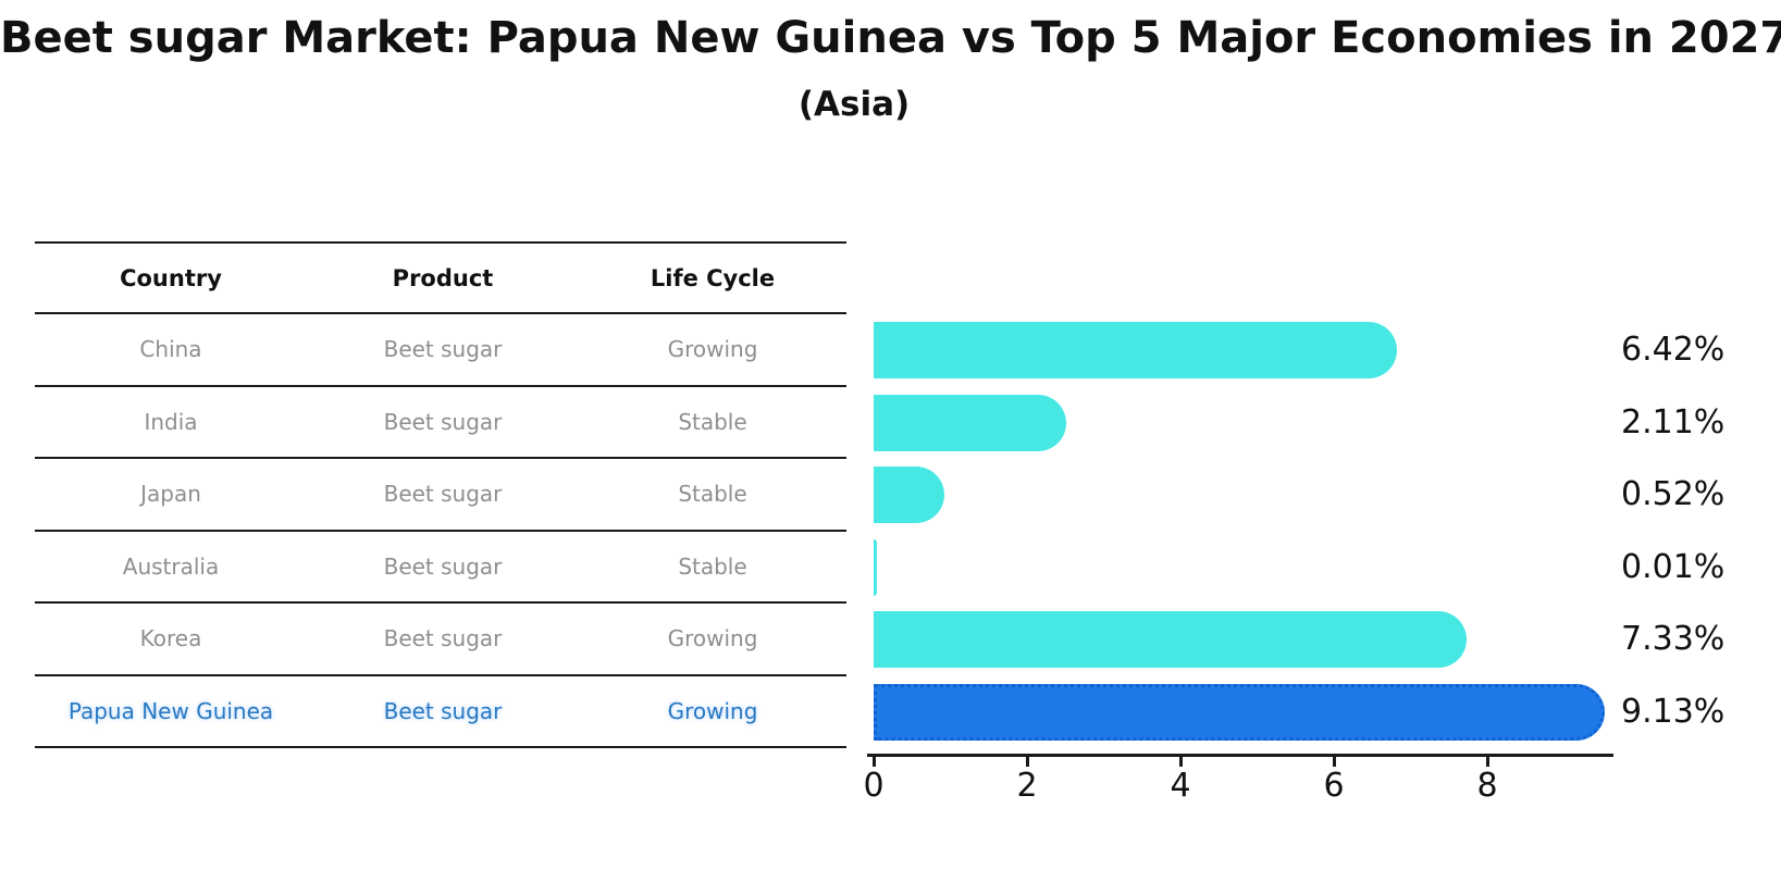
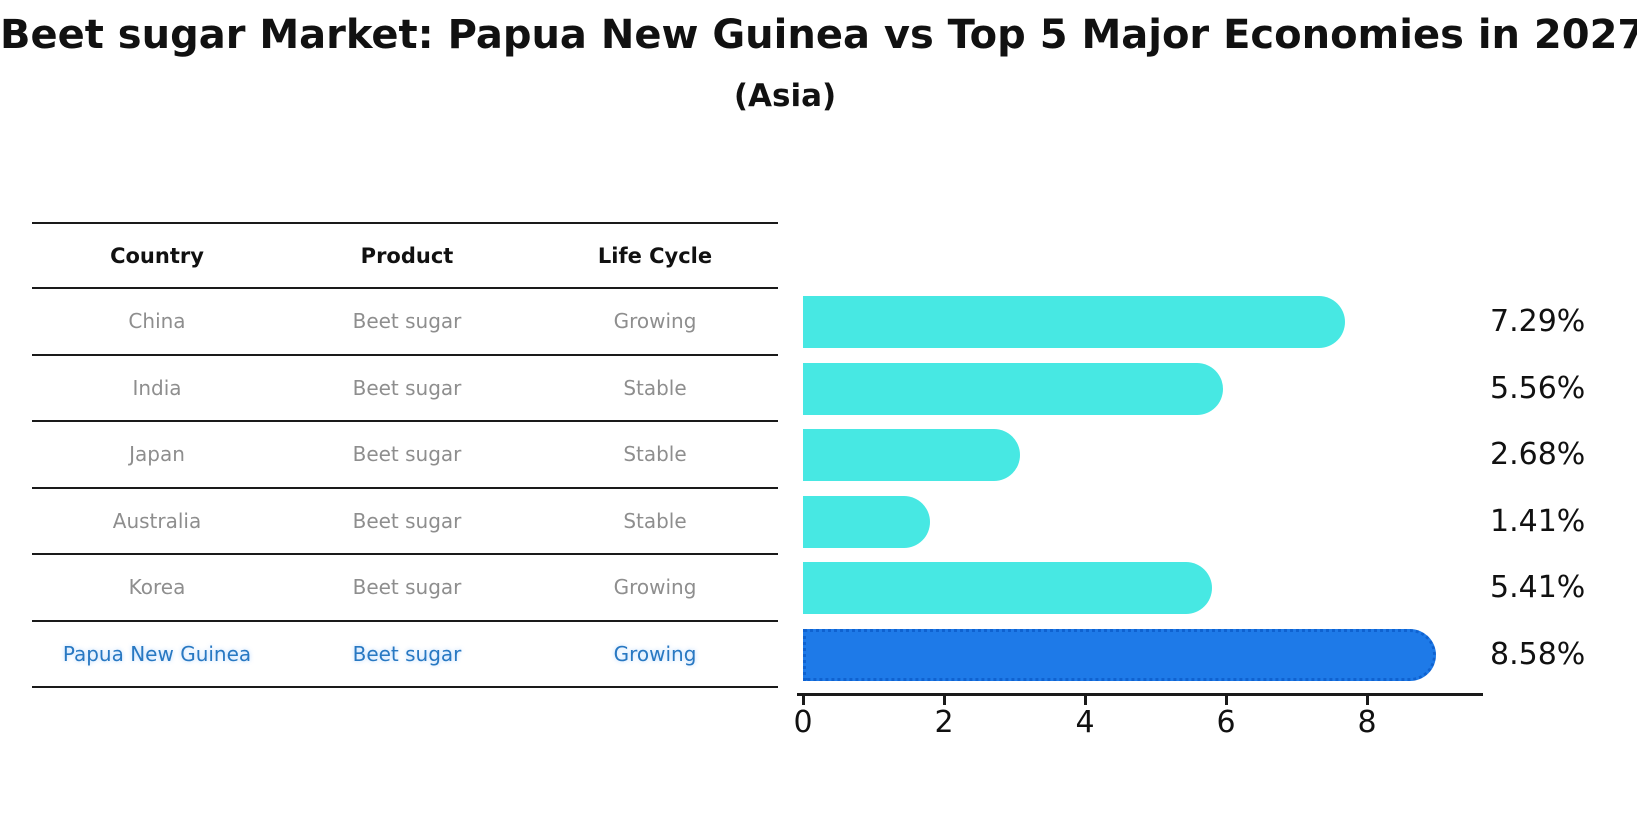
China: 6.42% -> 7.29%
India: 2.11% -> 5.56%
Japan: 0.52% -> 2.68%
Australia: 0.01% -> 1.41%
Korea: 7.33% -> 5.41%
Papua New Guinea: 9.13% -> 8.58%
